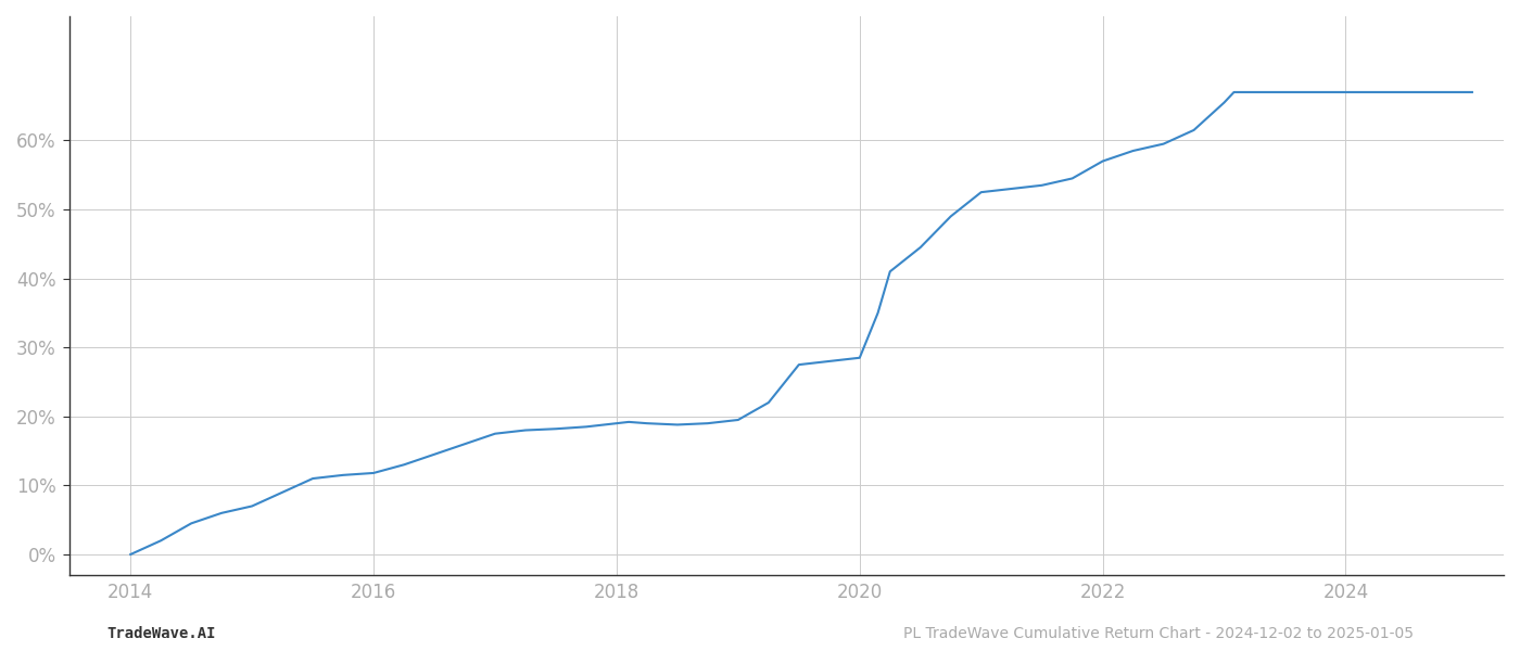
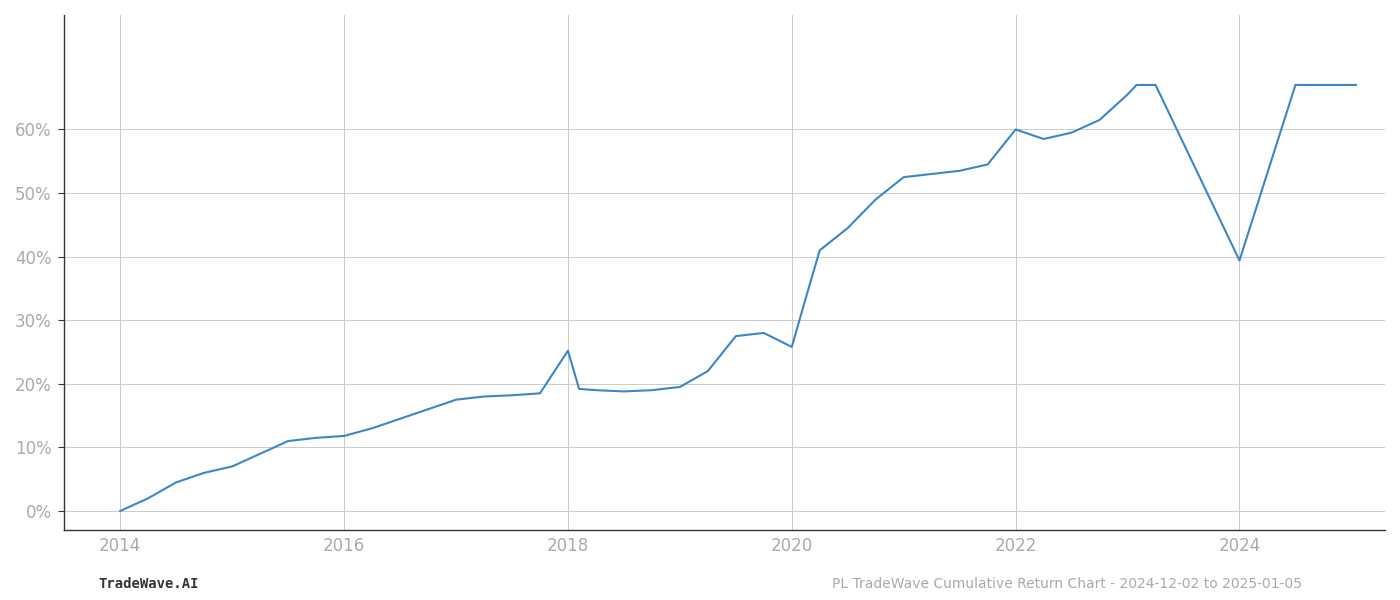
2018: 19.0% -> 25.2%
2020: 28.5% -> 25.8%
2022: 57.0% -> 60.0%
2024: 67.0% -> 39.4%
